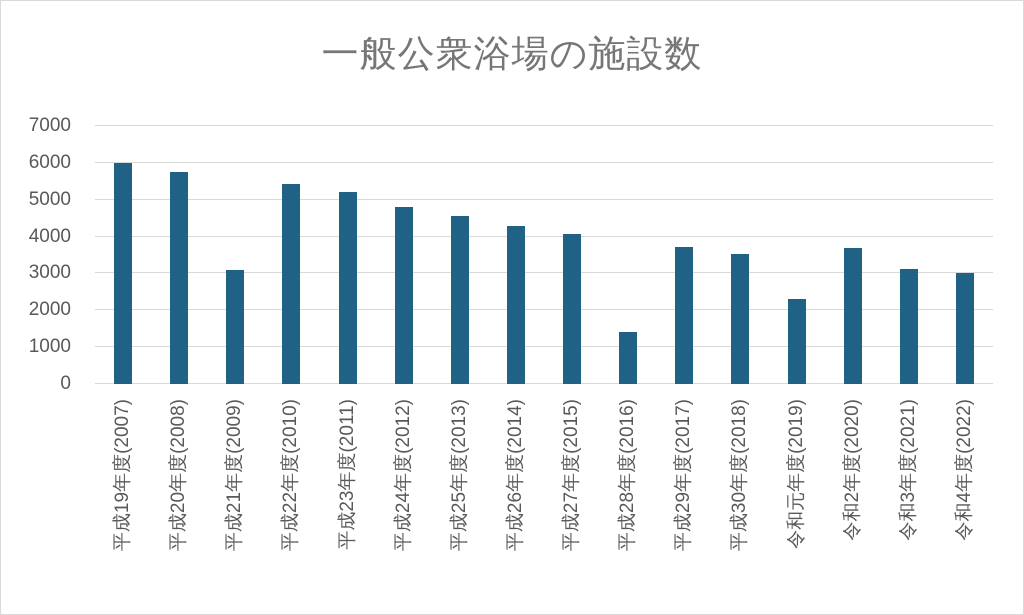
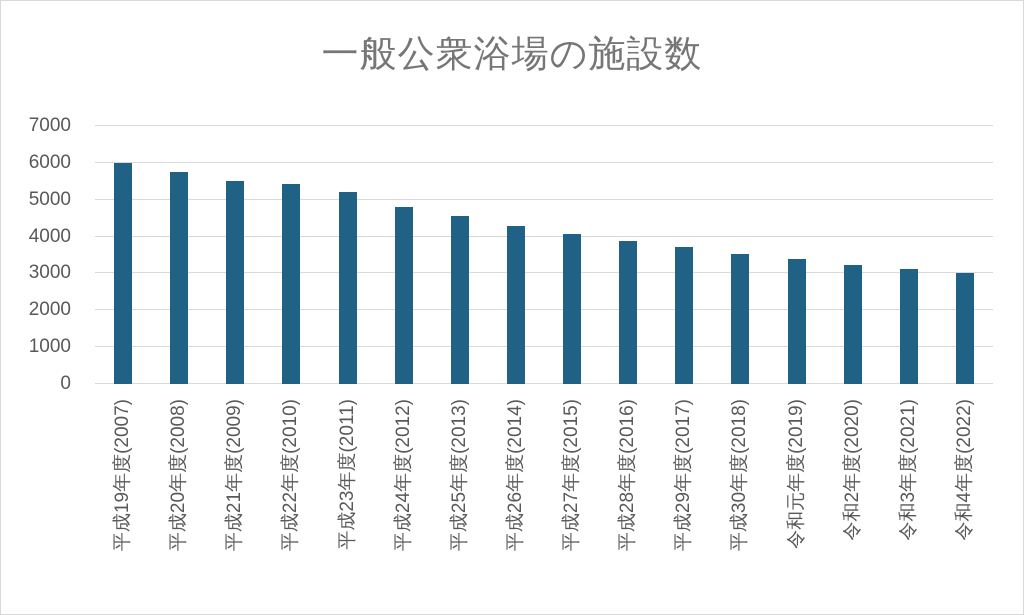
平成21年度(2009): 3100 -> 5500
平成28年度(2016): 1400 -> 3900
令和元年度(2019): 2300 -> 3400
令和2年度(2020): 3700 -> 3200
